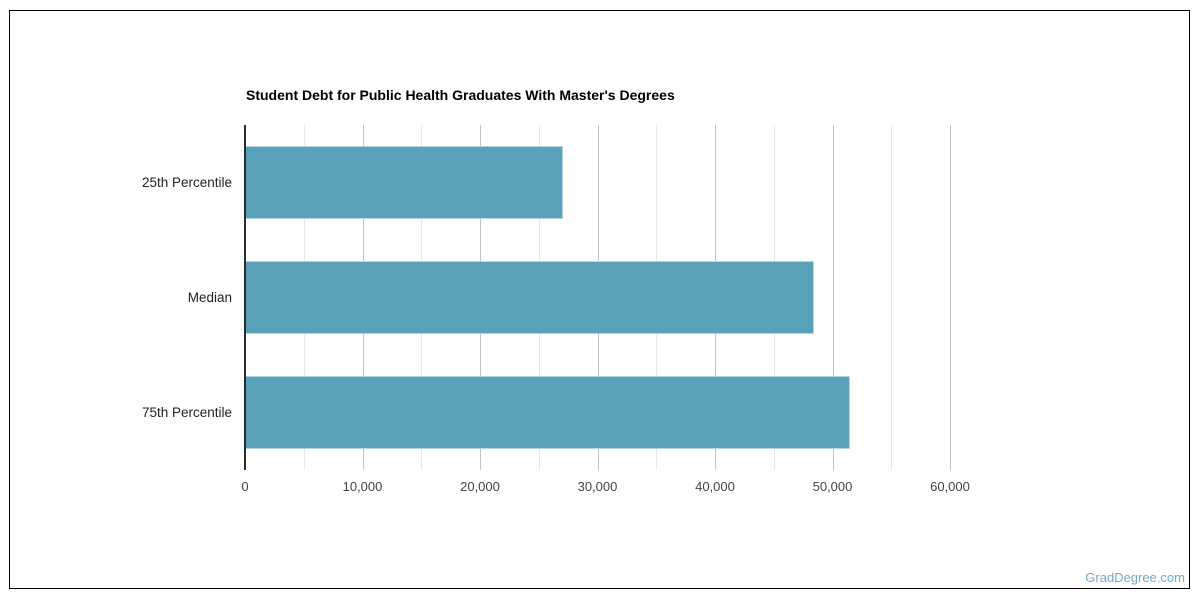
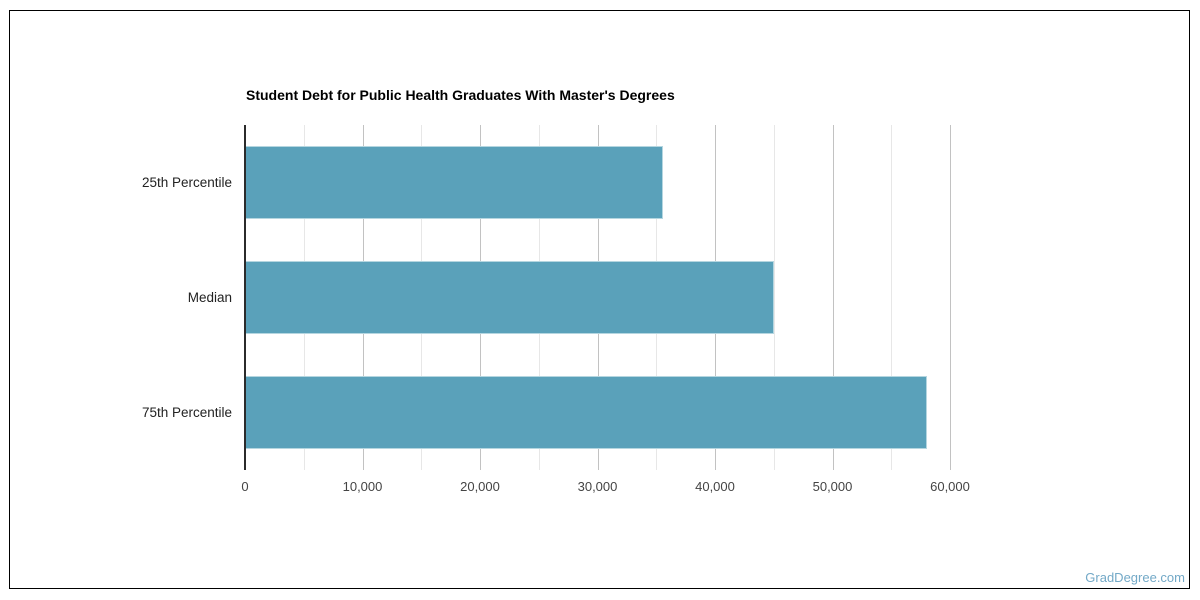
25th Percentile: 27100 -> 35600
Median: 48400 -> 45000
75th Percentile: 51500 -> 58000
